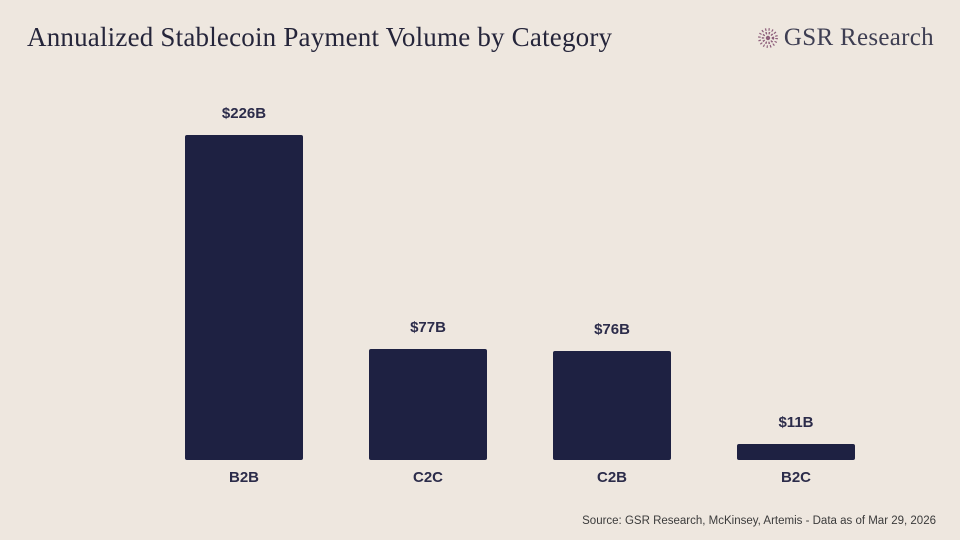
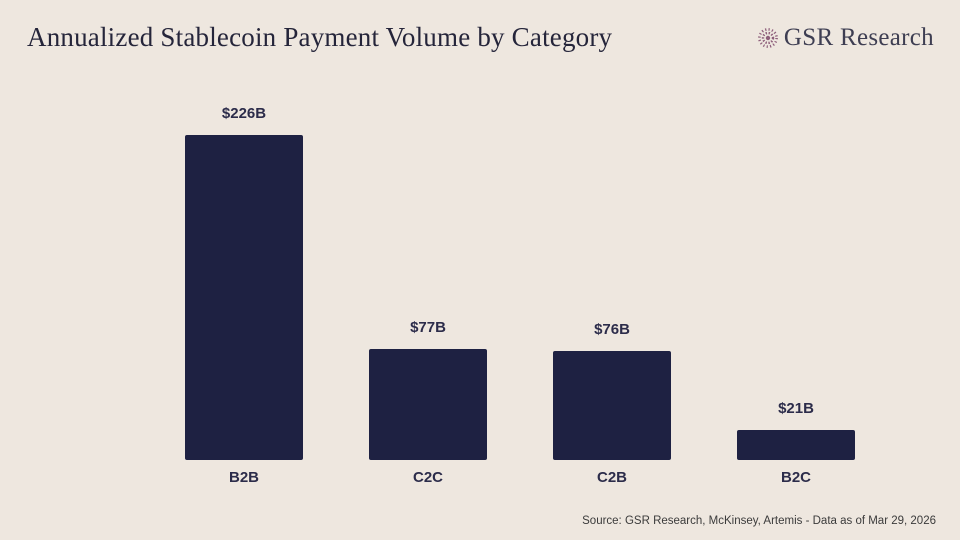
B2C: $11B -> $21B
